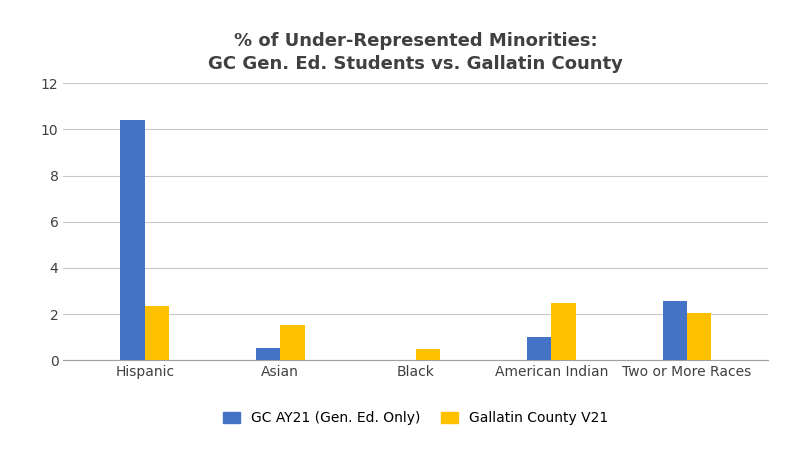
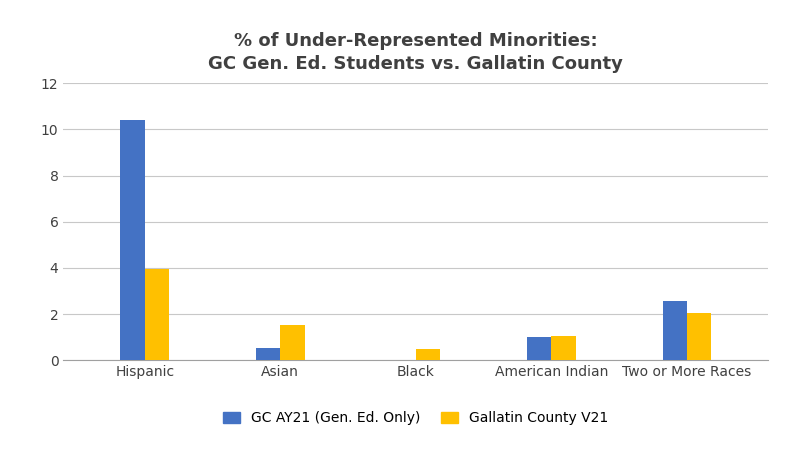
Gallatin County V21/Hispanic: 2.35 -> 3.95
Gallatin County V21/American Indian: 2.50 -> 1.05
